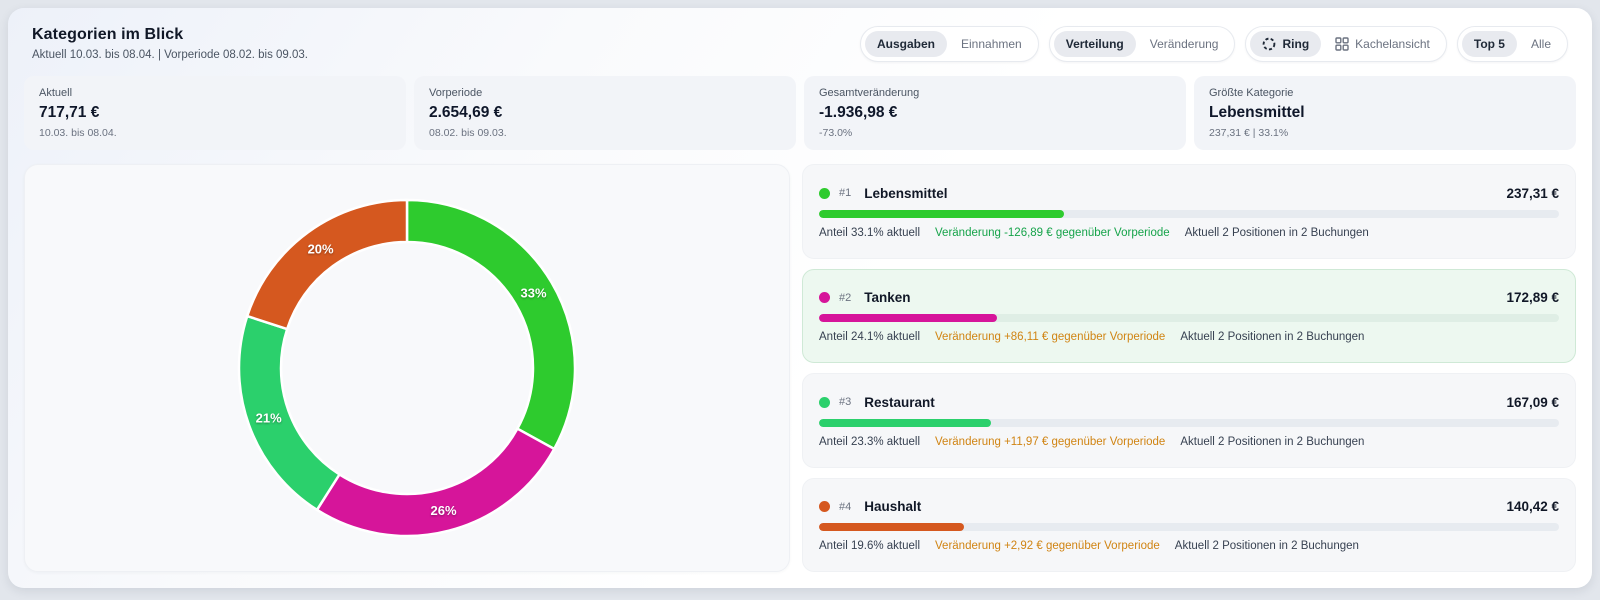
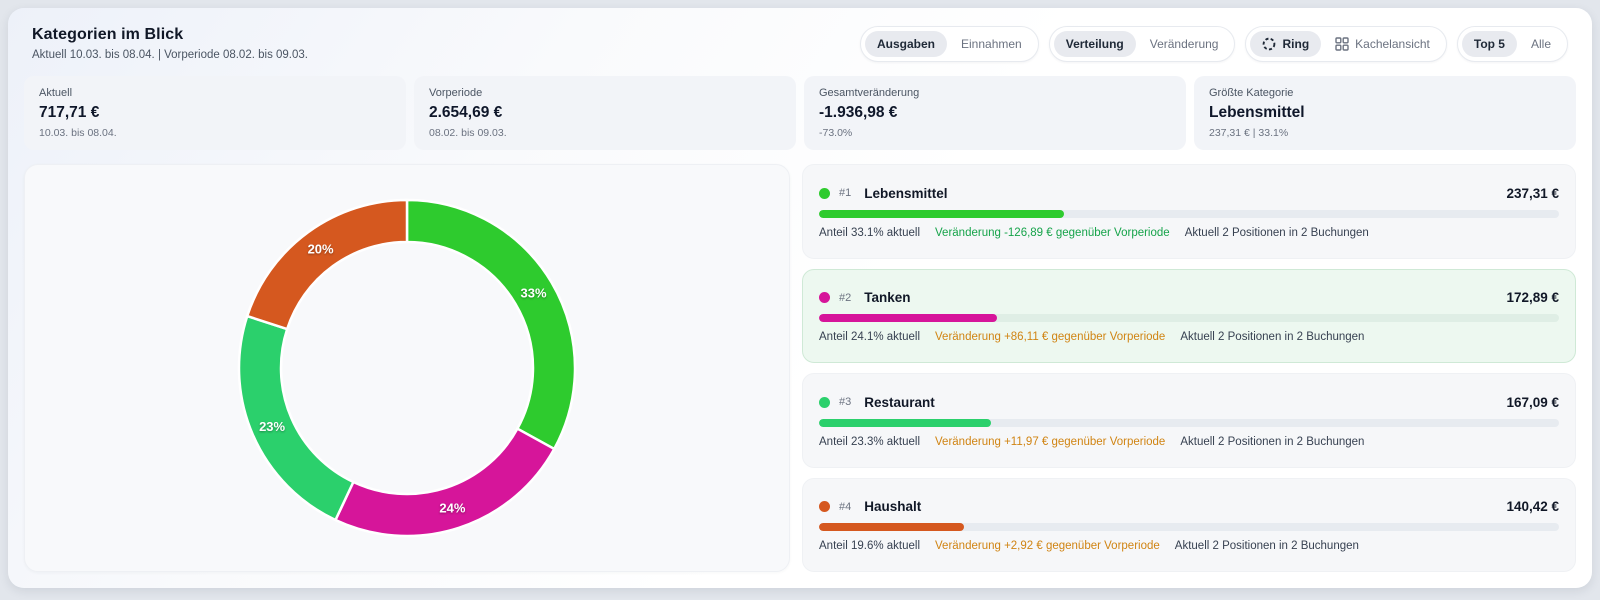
Tanken: 26% -> 24%
Restaurant: 21% -> 23%
